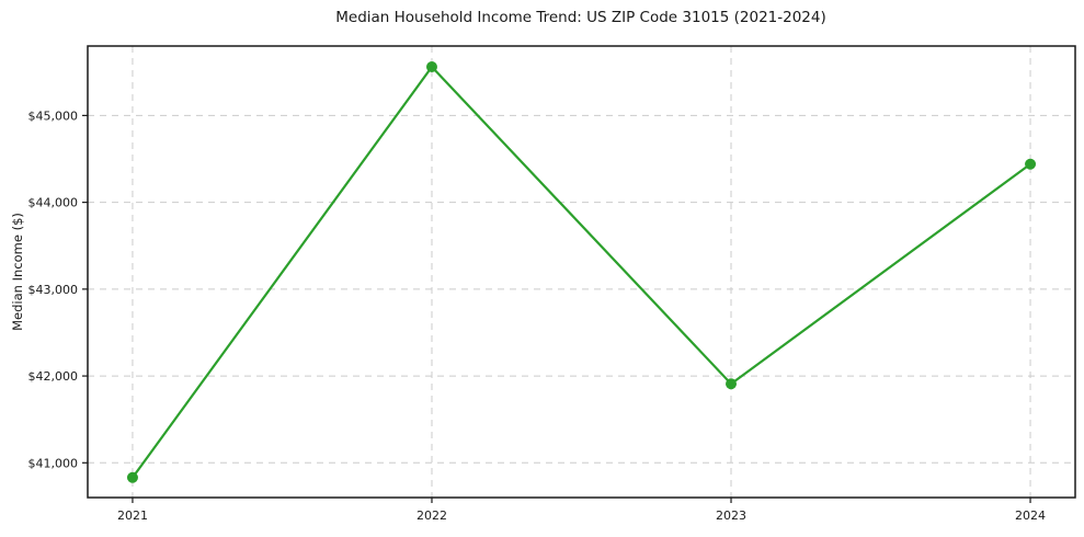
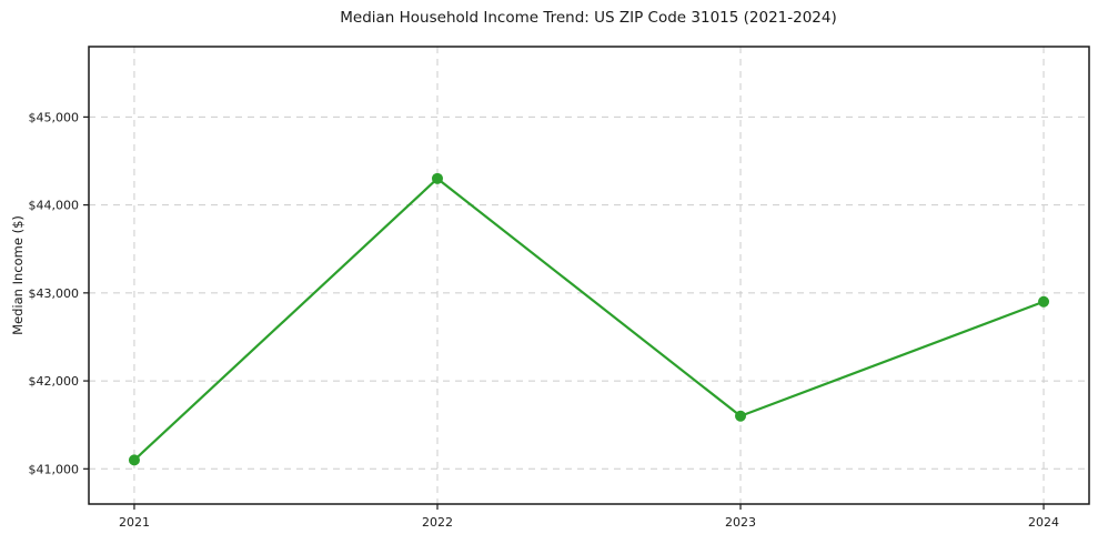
2021: $40800 -> $41100
2022: $45600 -> $44300
2023: $41900 -> $41600
2024: $44400 -> $42900
